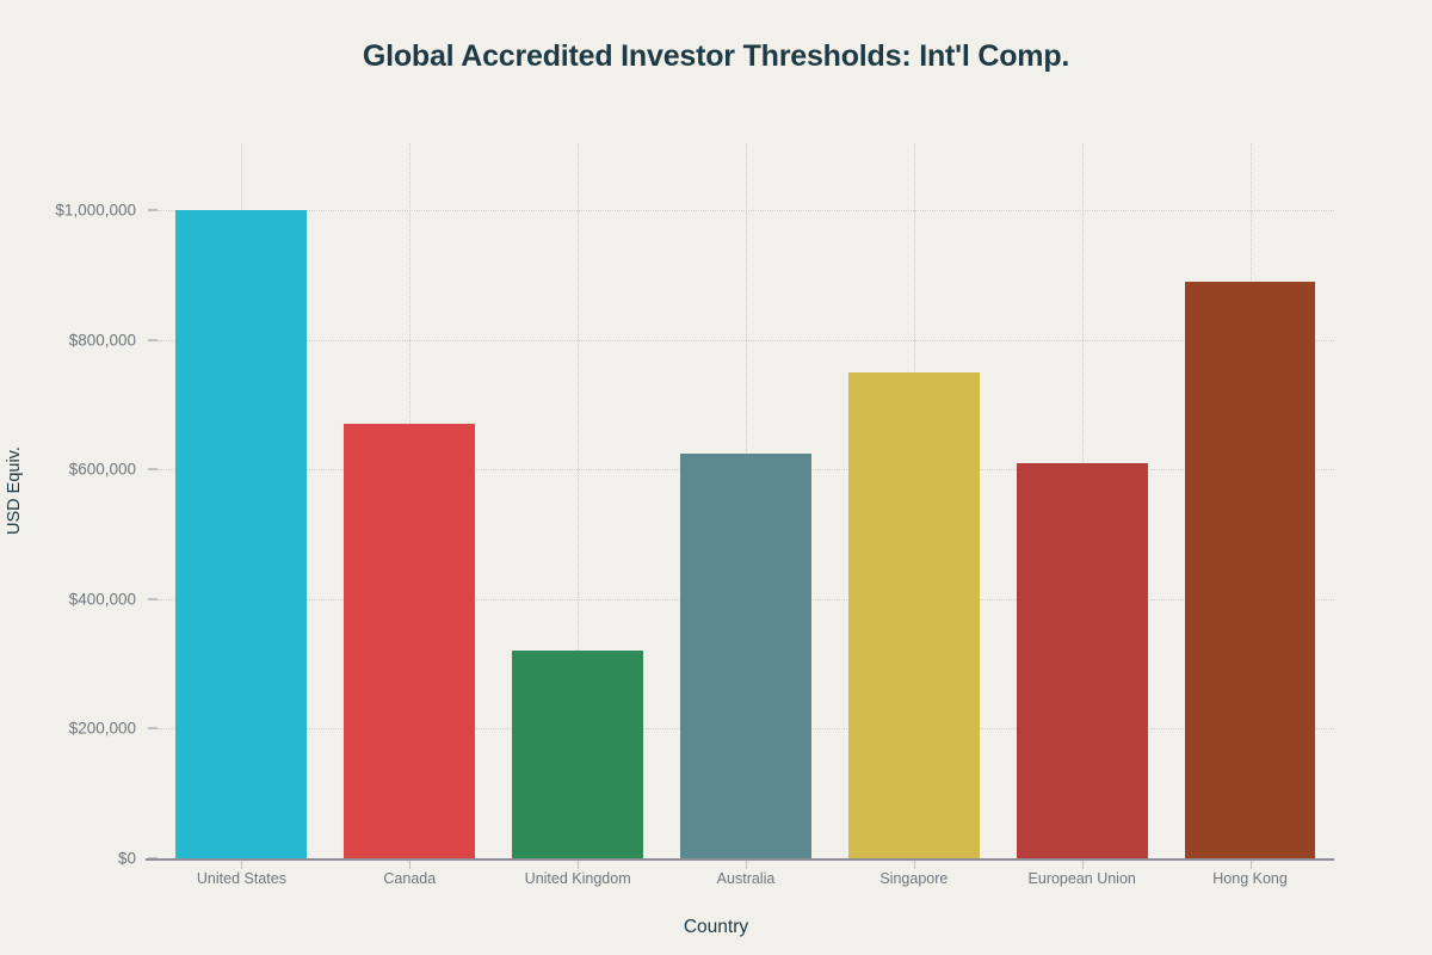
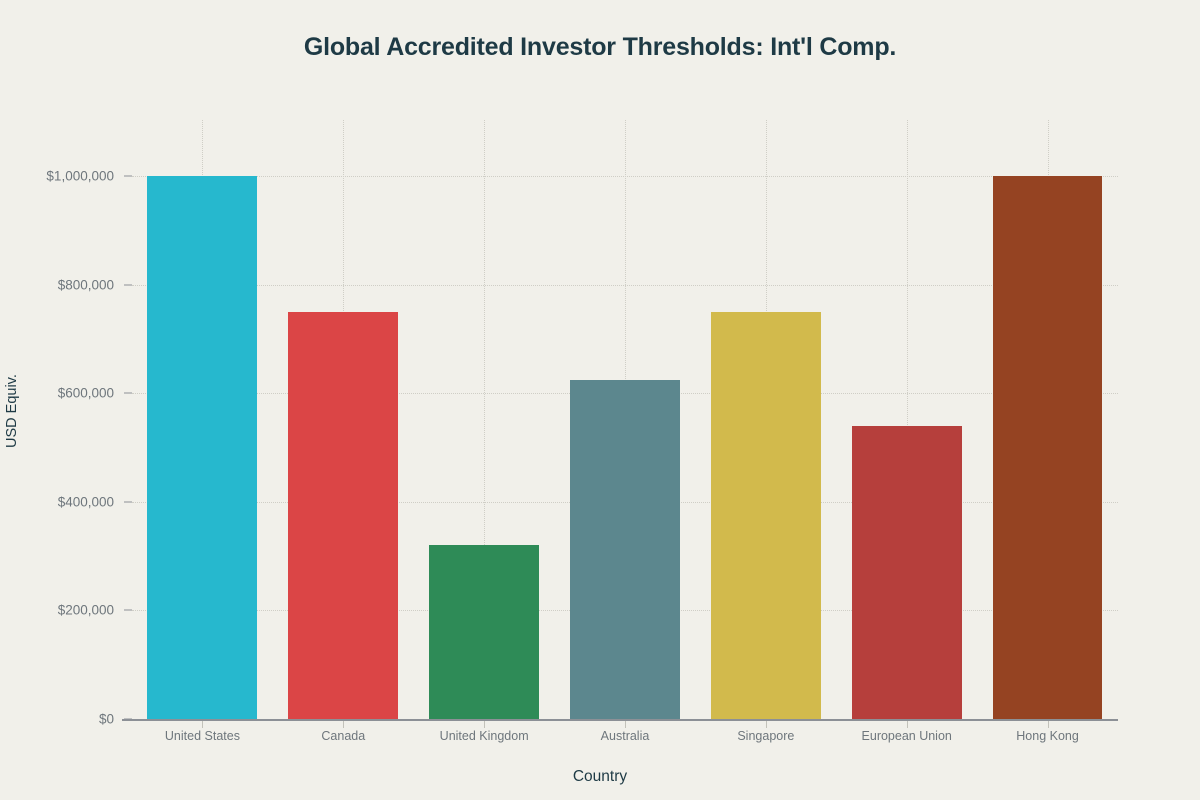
Canada: $670000 -> $750000
European Union: $610000 -> $540000
Hong Kong: $890000 -> $1000000
